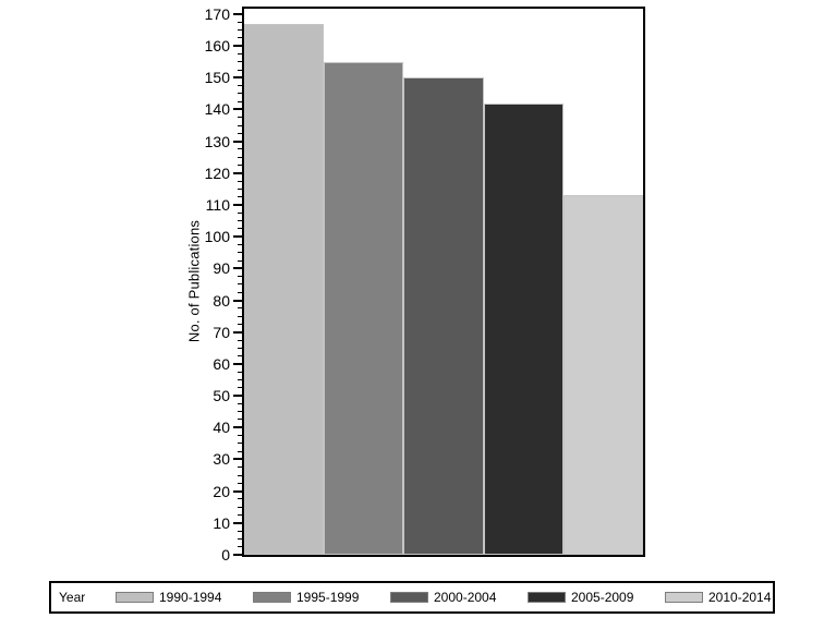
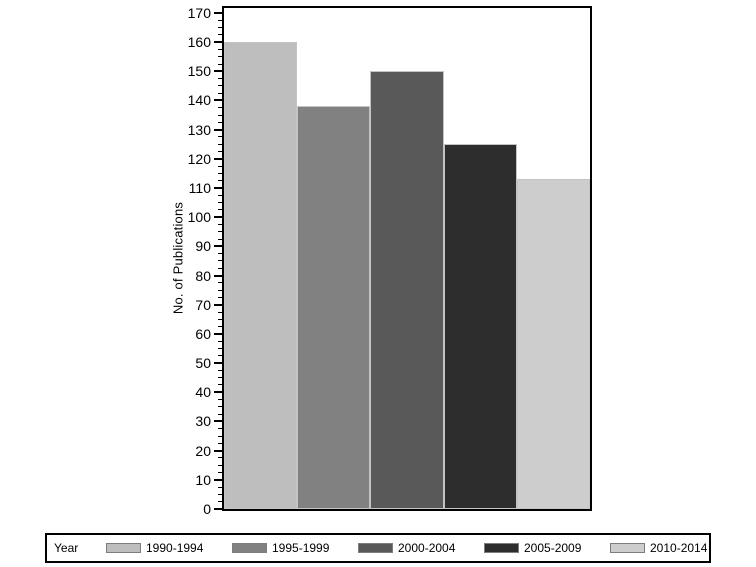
1990-1994: 167 -> 160
1995-1999: 155 -> 138
2005-2009: 142 -> 125
